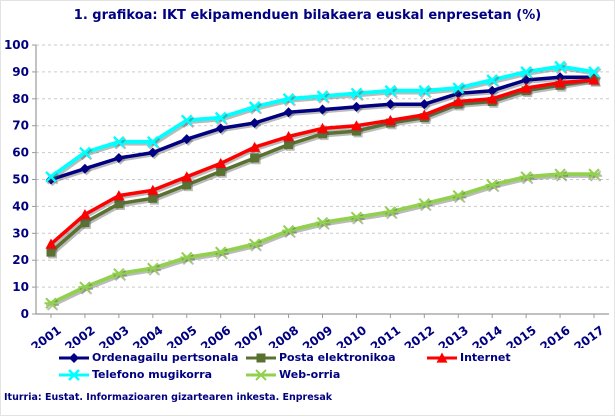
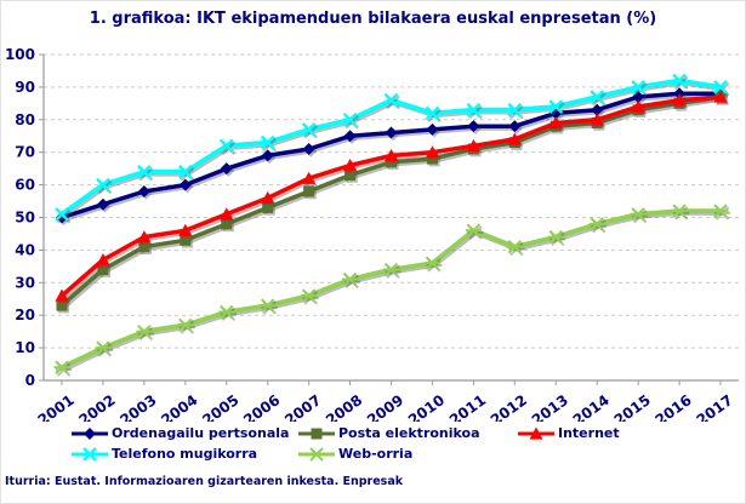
Telefono mugikorra/2009: 81 -> 86
Web-orria/2011: 38 -> 46
